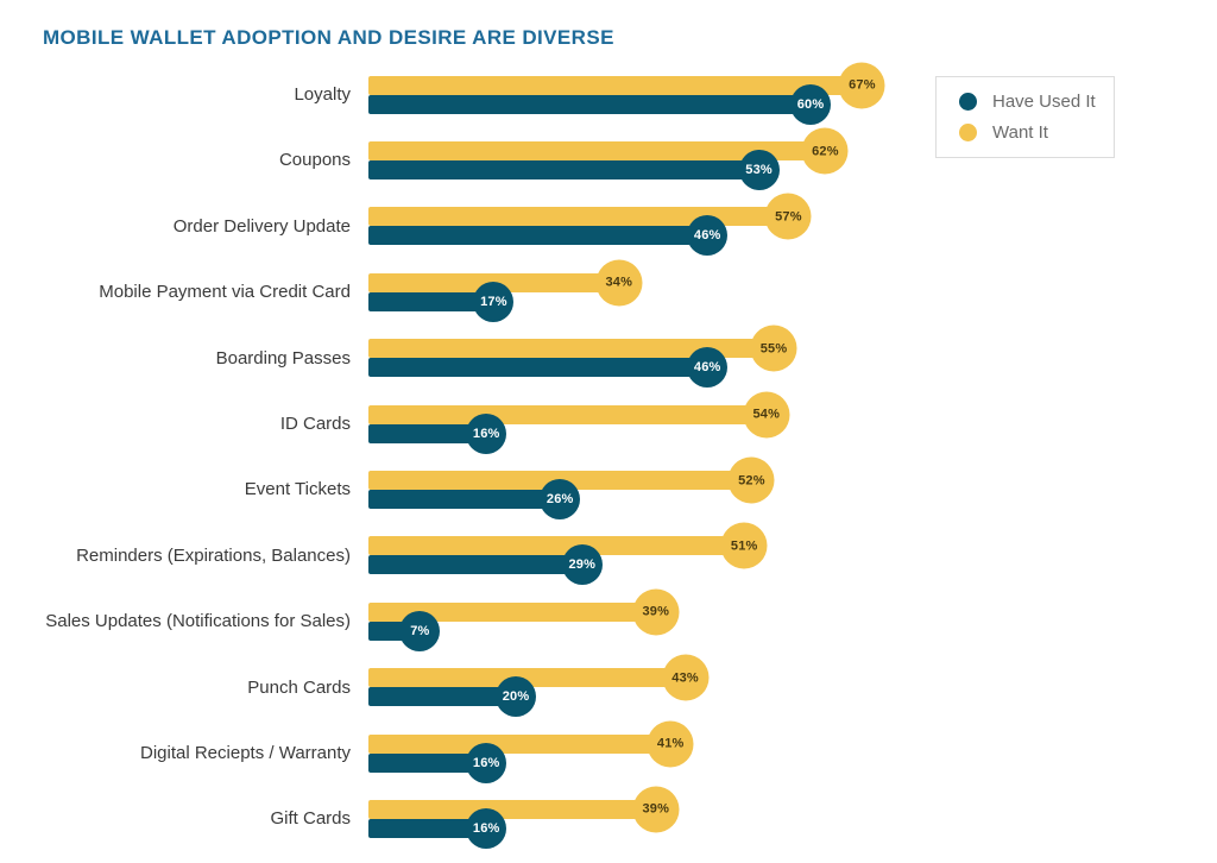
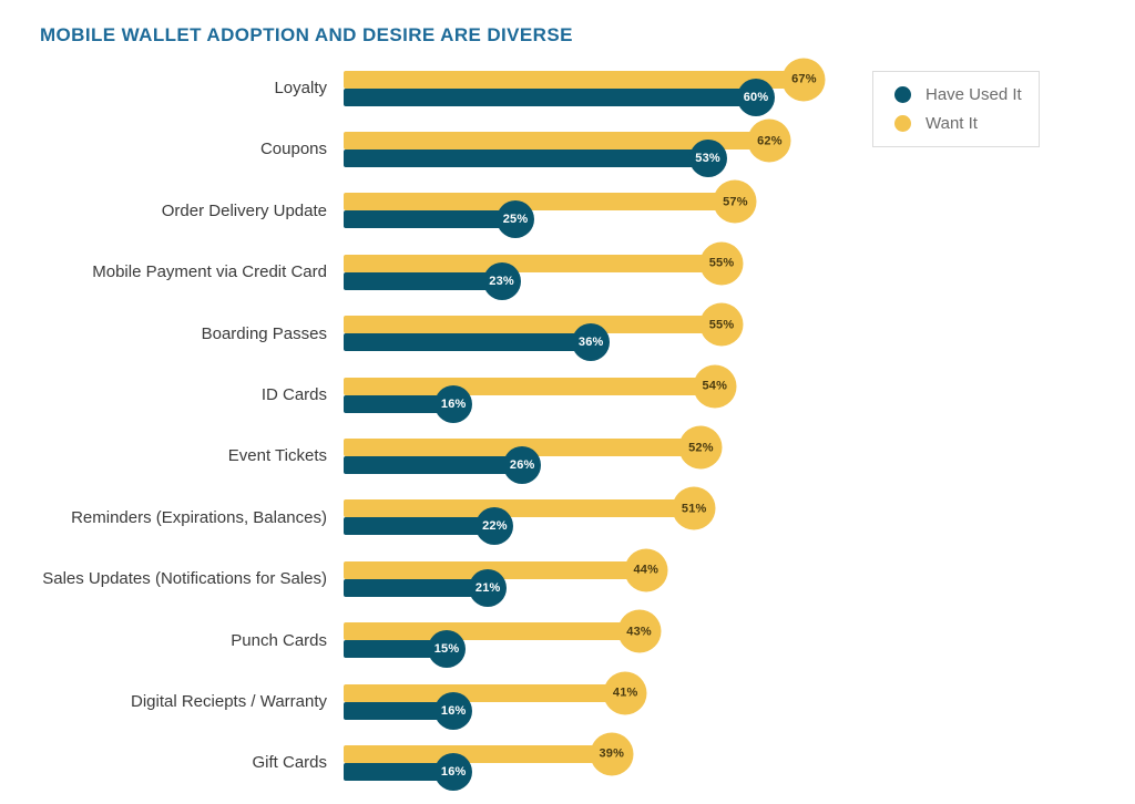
Have Used It/Order Delivery Update: 46% -> 25%
Have Used It/Mobile Payment via Credit Card: 17% -> 23%
Want It/Mobile Payment via Credit Card: 34% -> 55%
Have Used It/Boarding Passes: 46% -> 36%
Have Used It/Reminders (Expirations, Balances): 29% -> 22%
Have Used It/Sales Updates (Notifications for Sales): 7% -> 21%
Want It/Sales Updates (Notifications for Sales): 39% -> 44%
Have Used It/Punch Cards: 20% -> 15%
